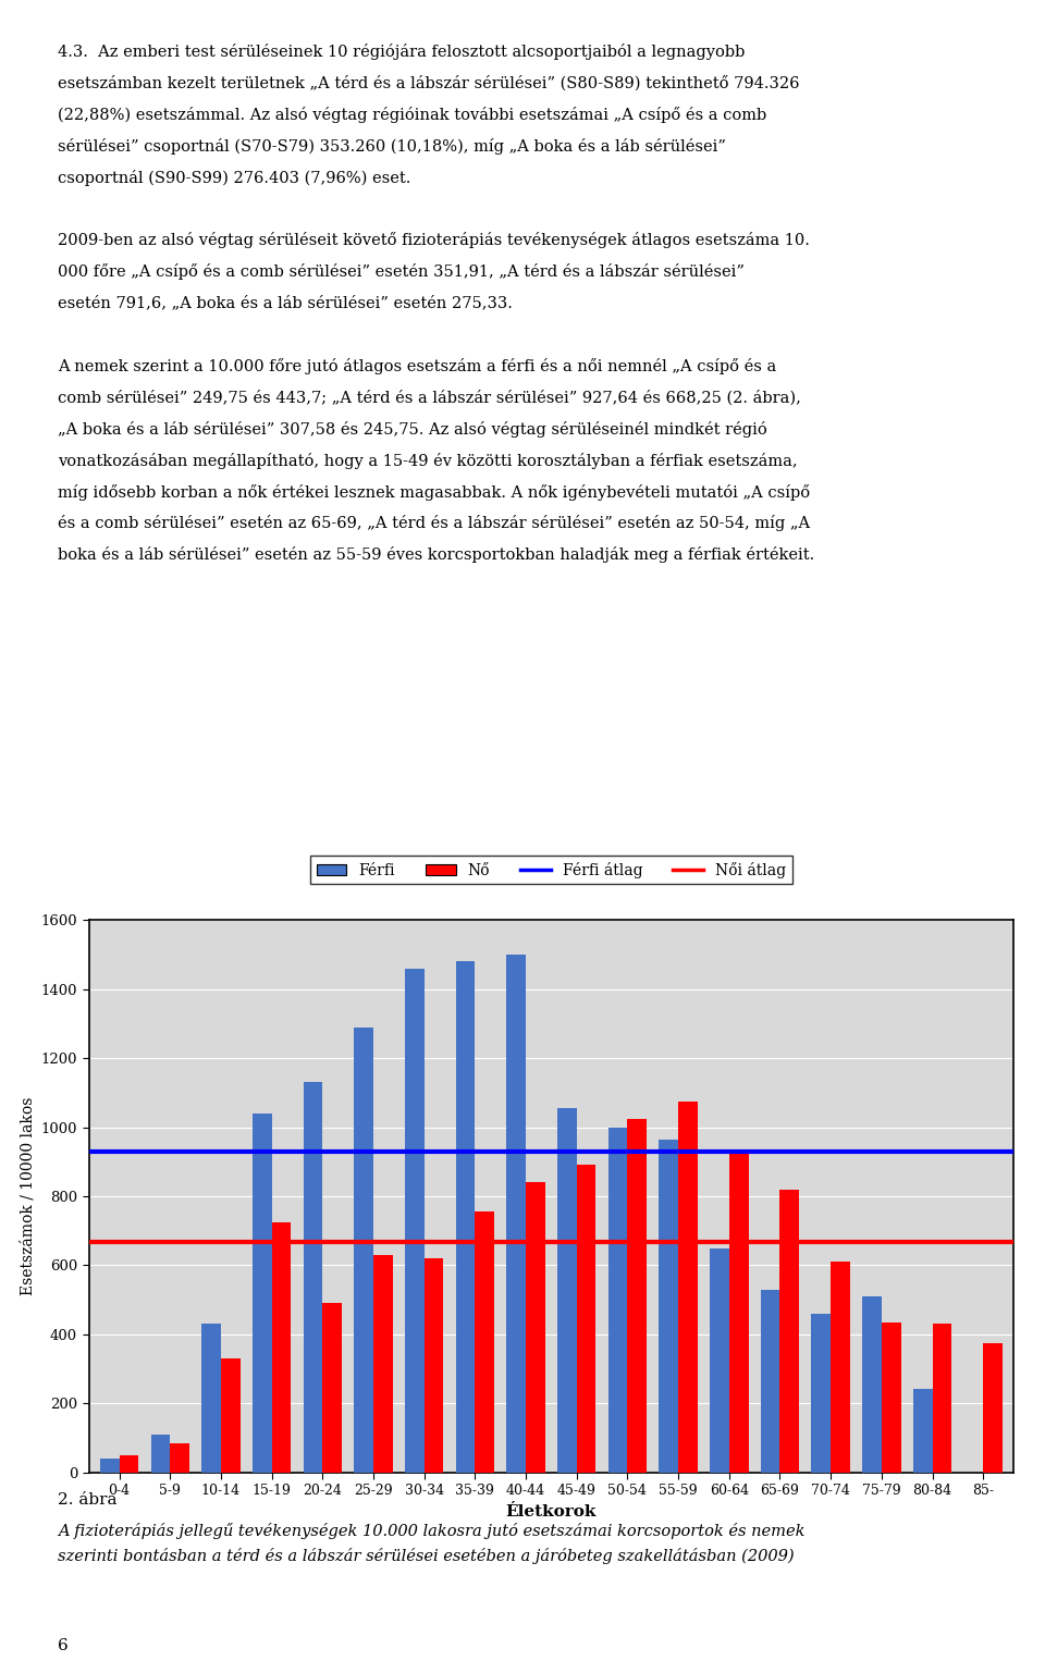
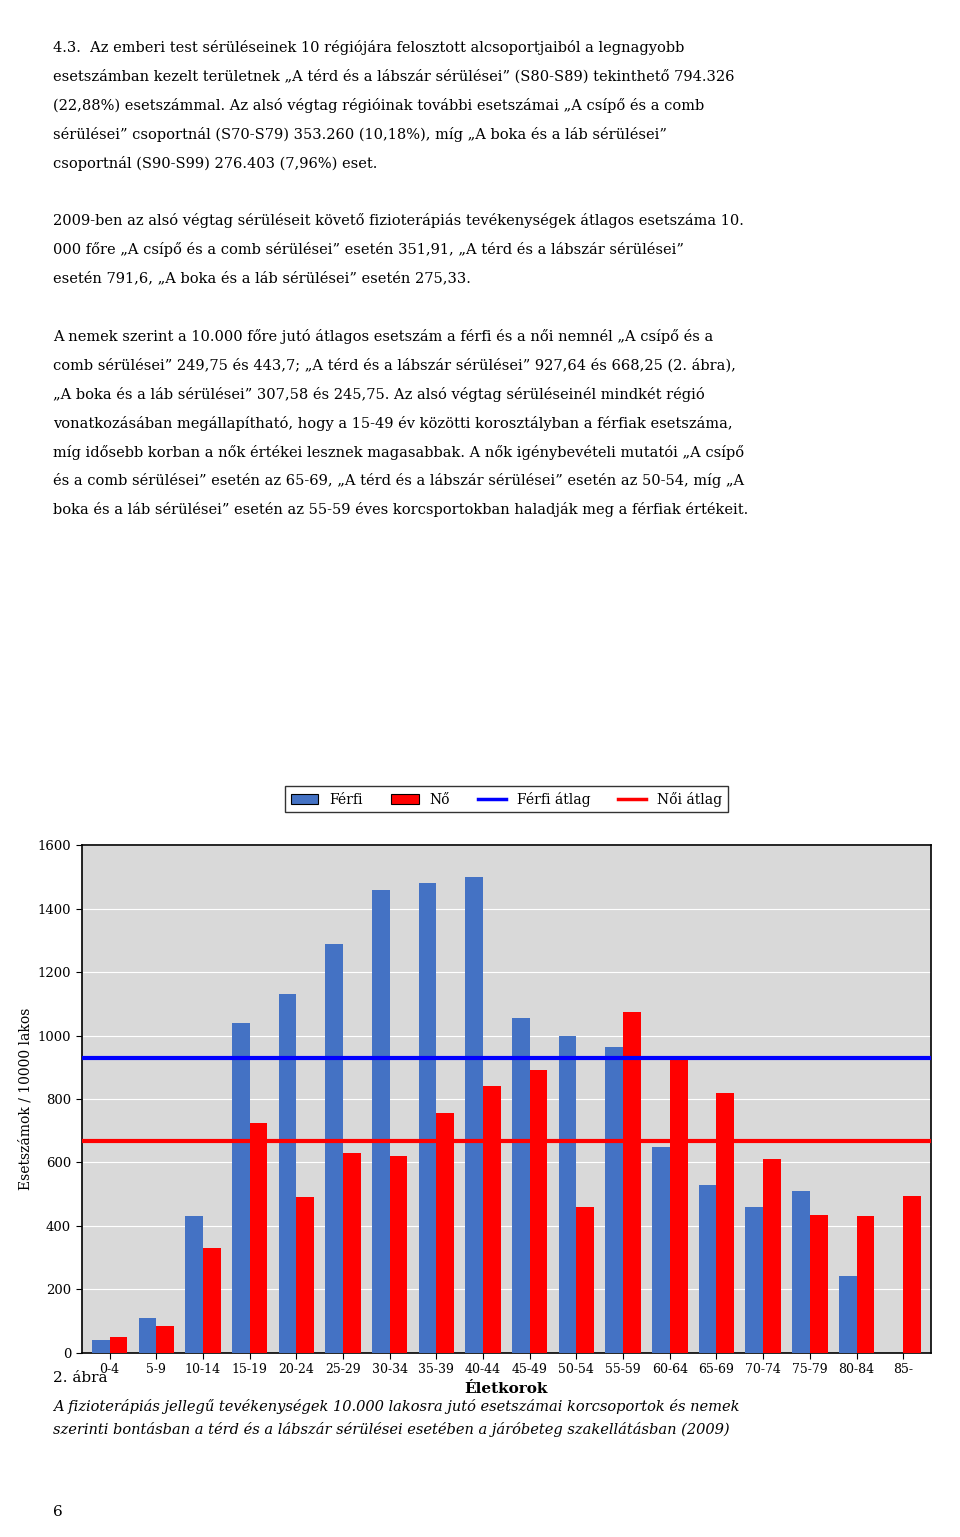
Nő/50-54: 1025 -> 460
Nő/85-: 375 -> 495
